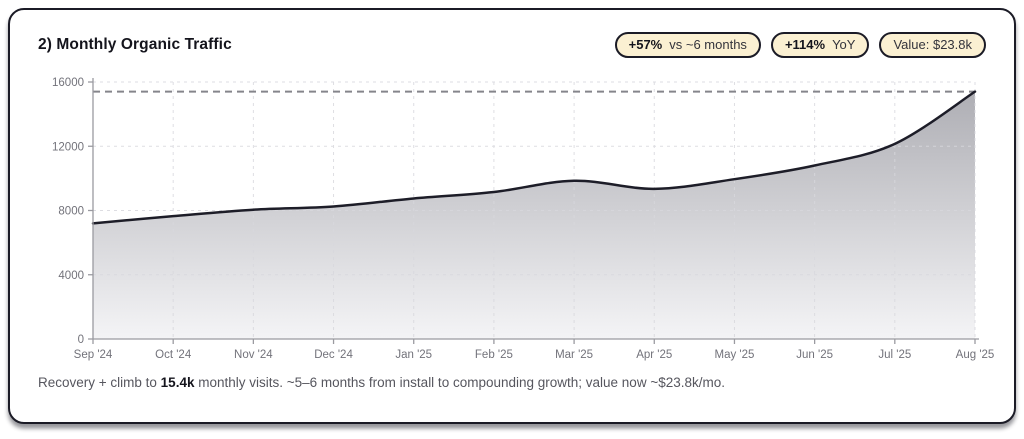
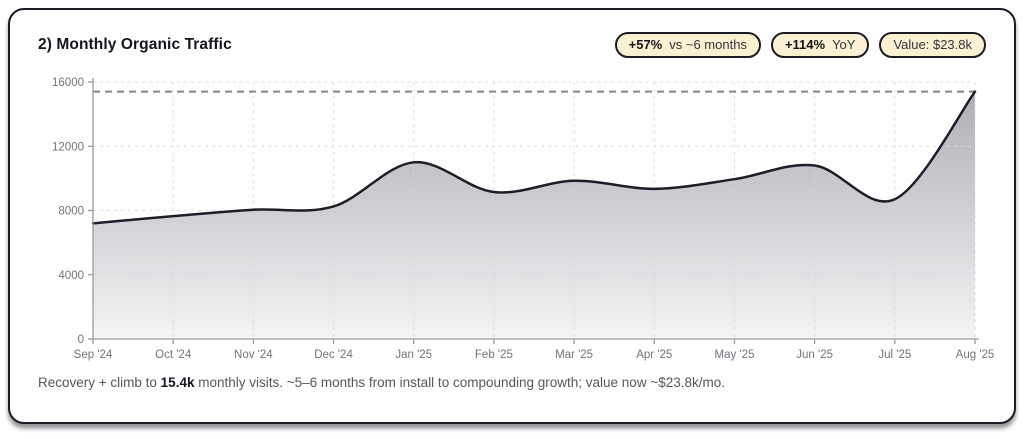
Jan '25: 8800 -> 11000
Jul '25: 12200 -> 8700
